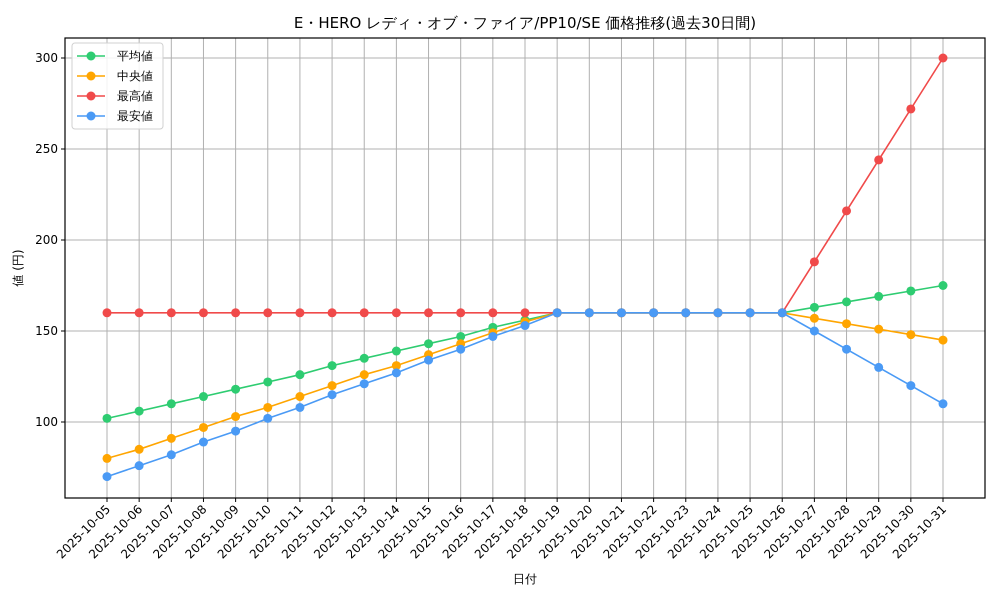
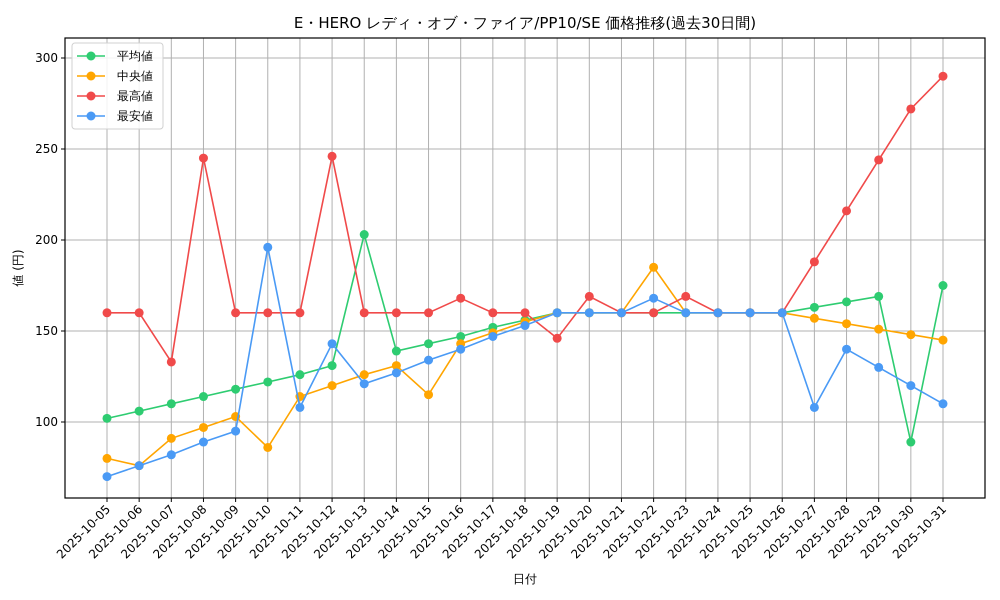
中央値/2025-10-06: 85 -> 76
最高値/2025-10-07: 160 -> 133
最高値/2025-10-08: 160 -> 245
中央値/2025-10-10: 108 -> 86
最安値/2025-10-10: 102 -> 196
最高値/2025-10-12: 160 -> 246
最安値/2025-10-12: 115 -> 143
平均値/2025-10-13: 135 -> 203
中央値/2025-10-15: 137 -> 115
最高値/2025-10-16: 160 -> 168
最高値/2025-10-19: 160 -> 146
最高値/2025-10-20: 160 -> 169
中央値/2025-10-22: 160 -> 185
最安値/2025-10-22: 160 -> 168
最高値/2025-10-23: 160 -> 169
最安値/2025-10-27: 150 -> 108
平均値/2025-10-30: 172 -> 89
最高値/2025-10-31: 300 -> 290
